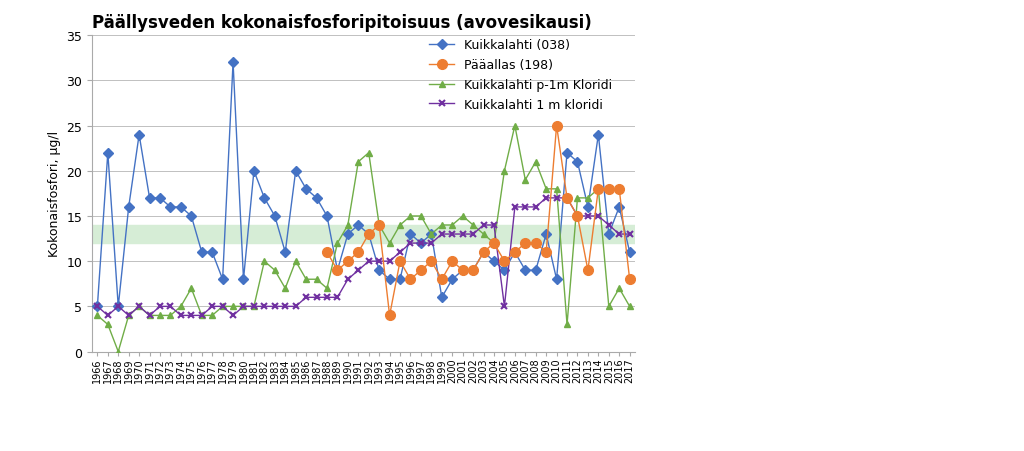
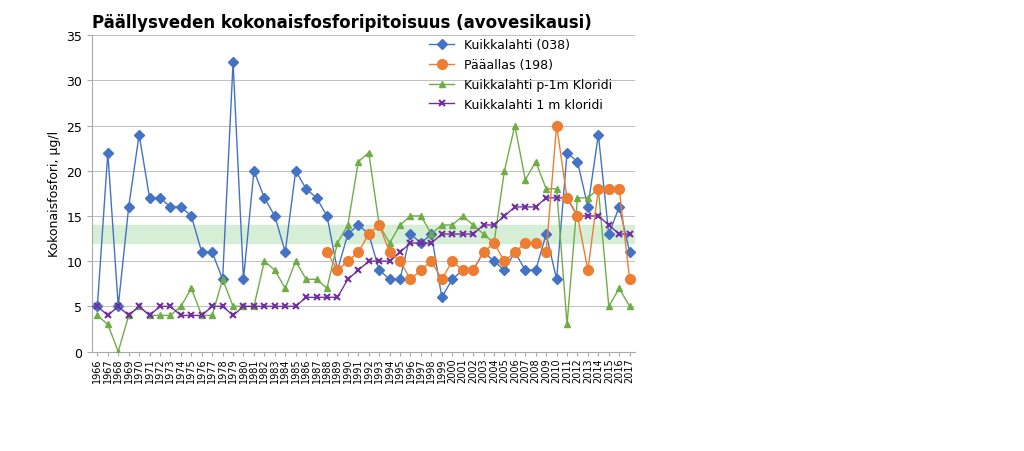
Kuikkalahti p-1m Kloridi/1978: 5 -> 8
Pääallas (198)/1994: 4 -> 11
Kuikkalahti 1 m kloridi/2005: 5 -> 15
